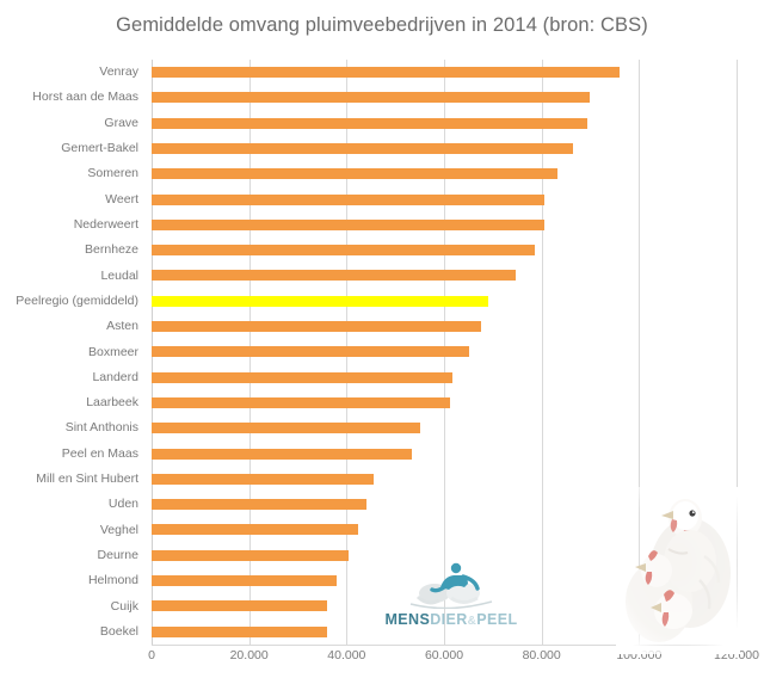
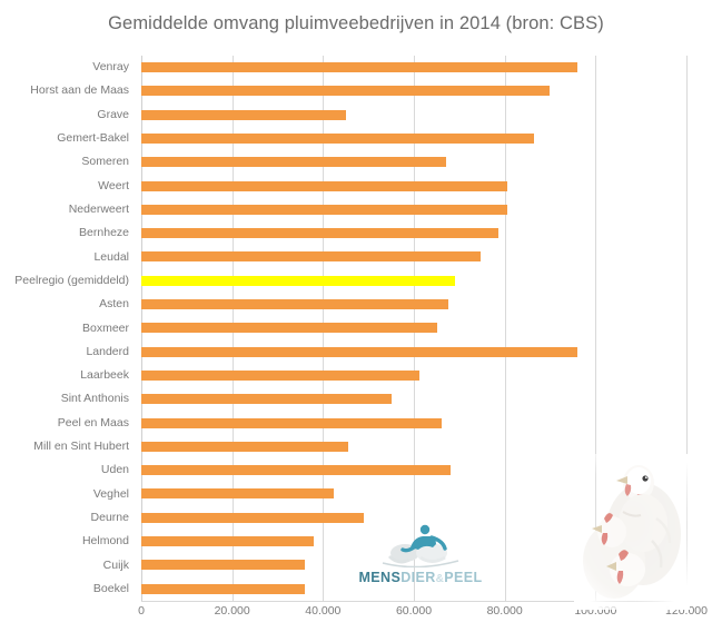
Grave: 89000 -> 45000
Someren: 83000 -> 67000
Landerd: 62000 -> 96000
Peel en Maas: 53000 -> 66000
Uden: 44000 -> 68000
Deurne: 40000 -> 49000
